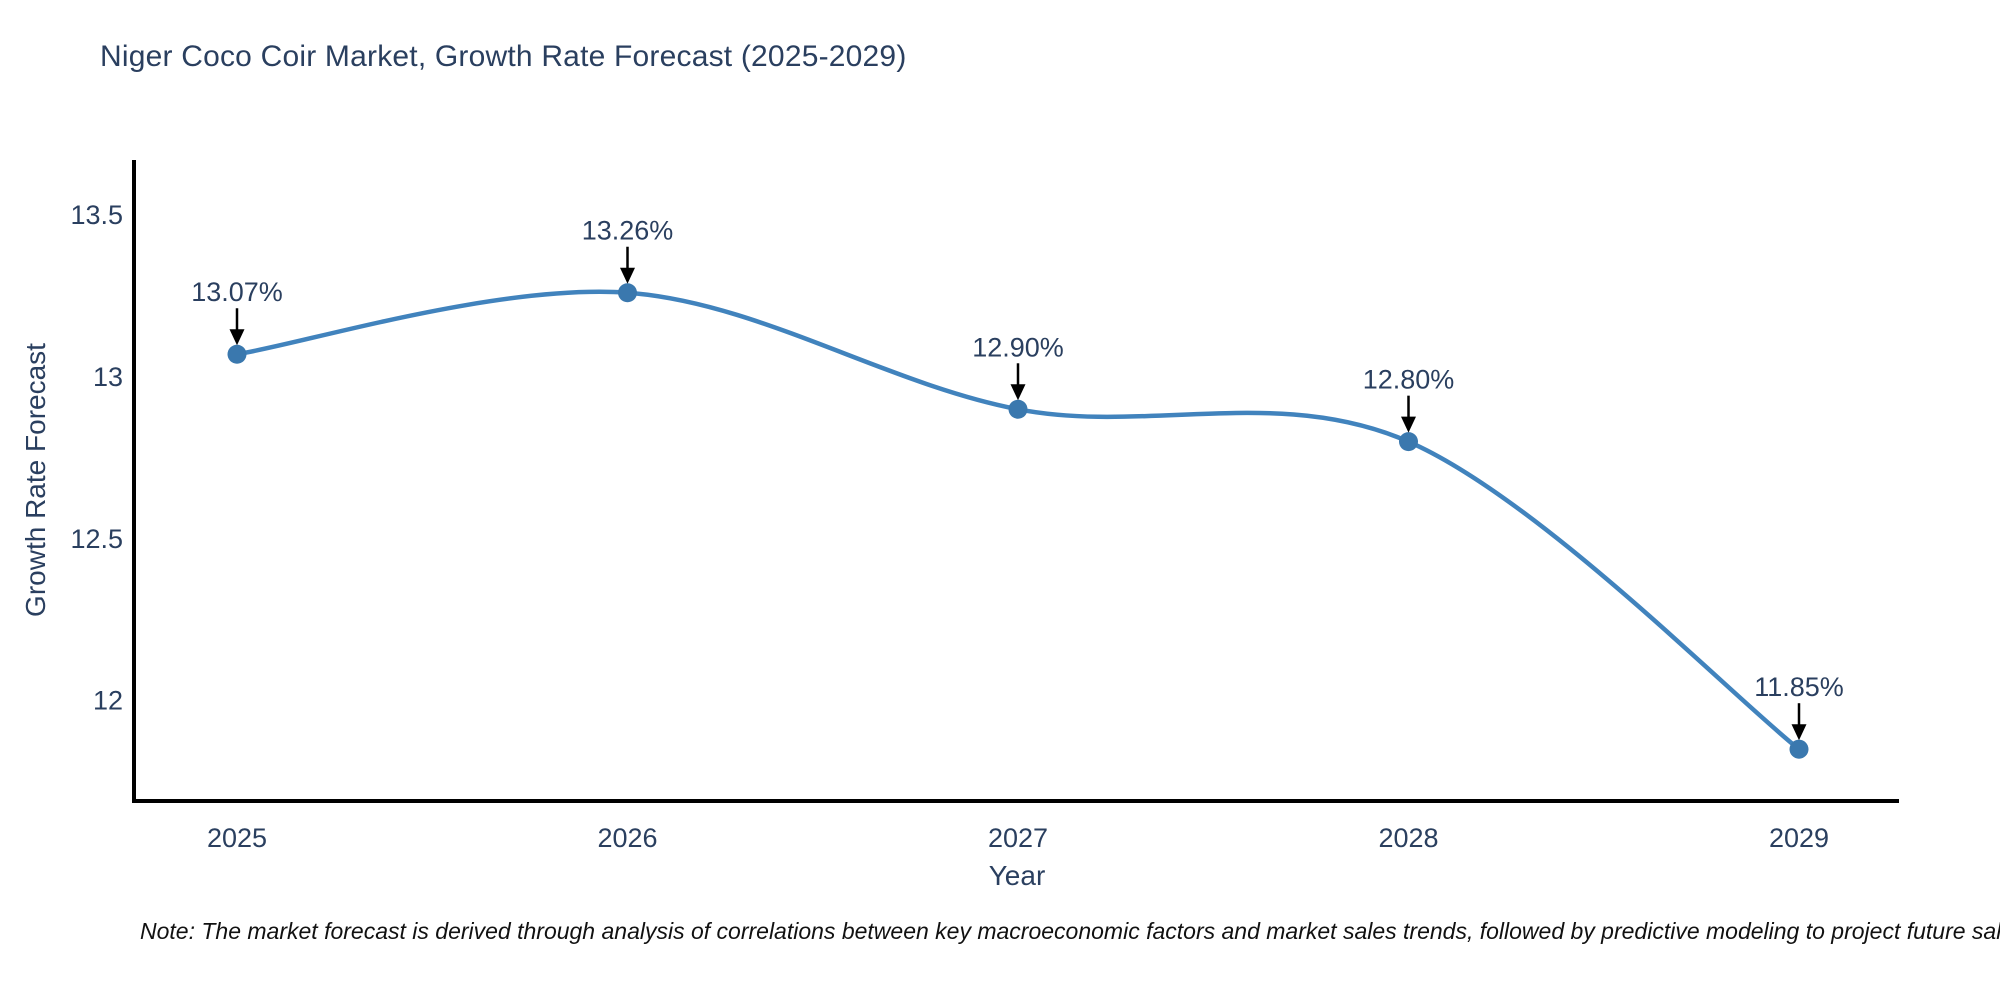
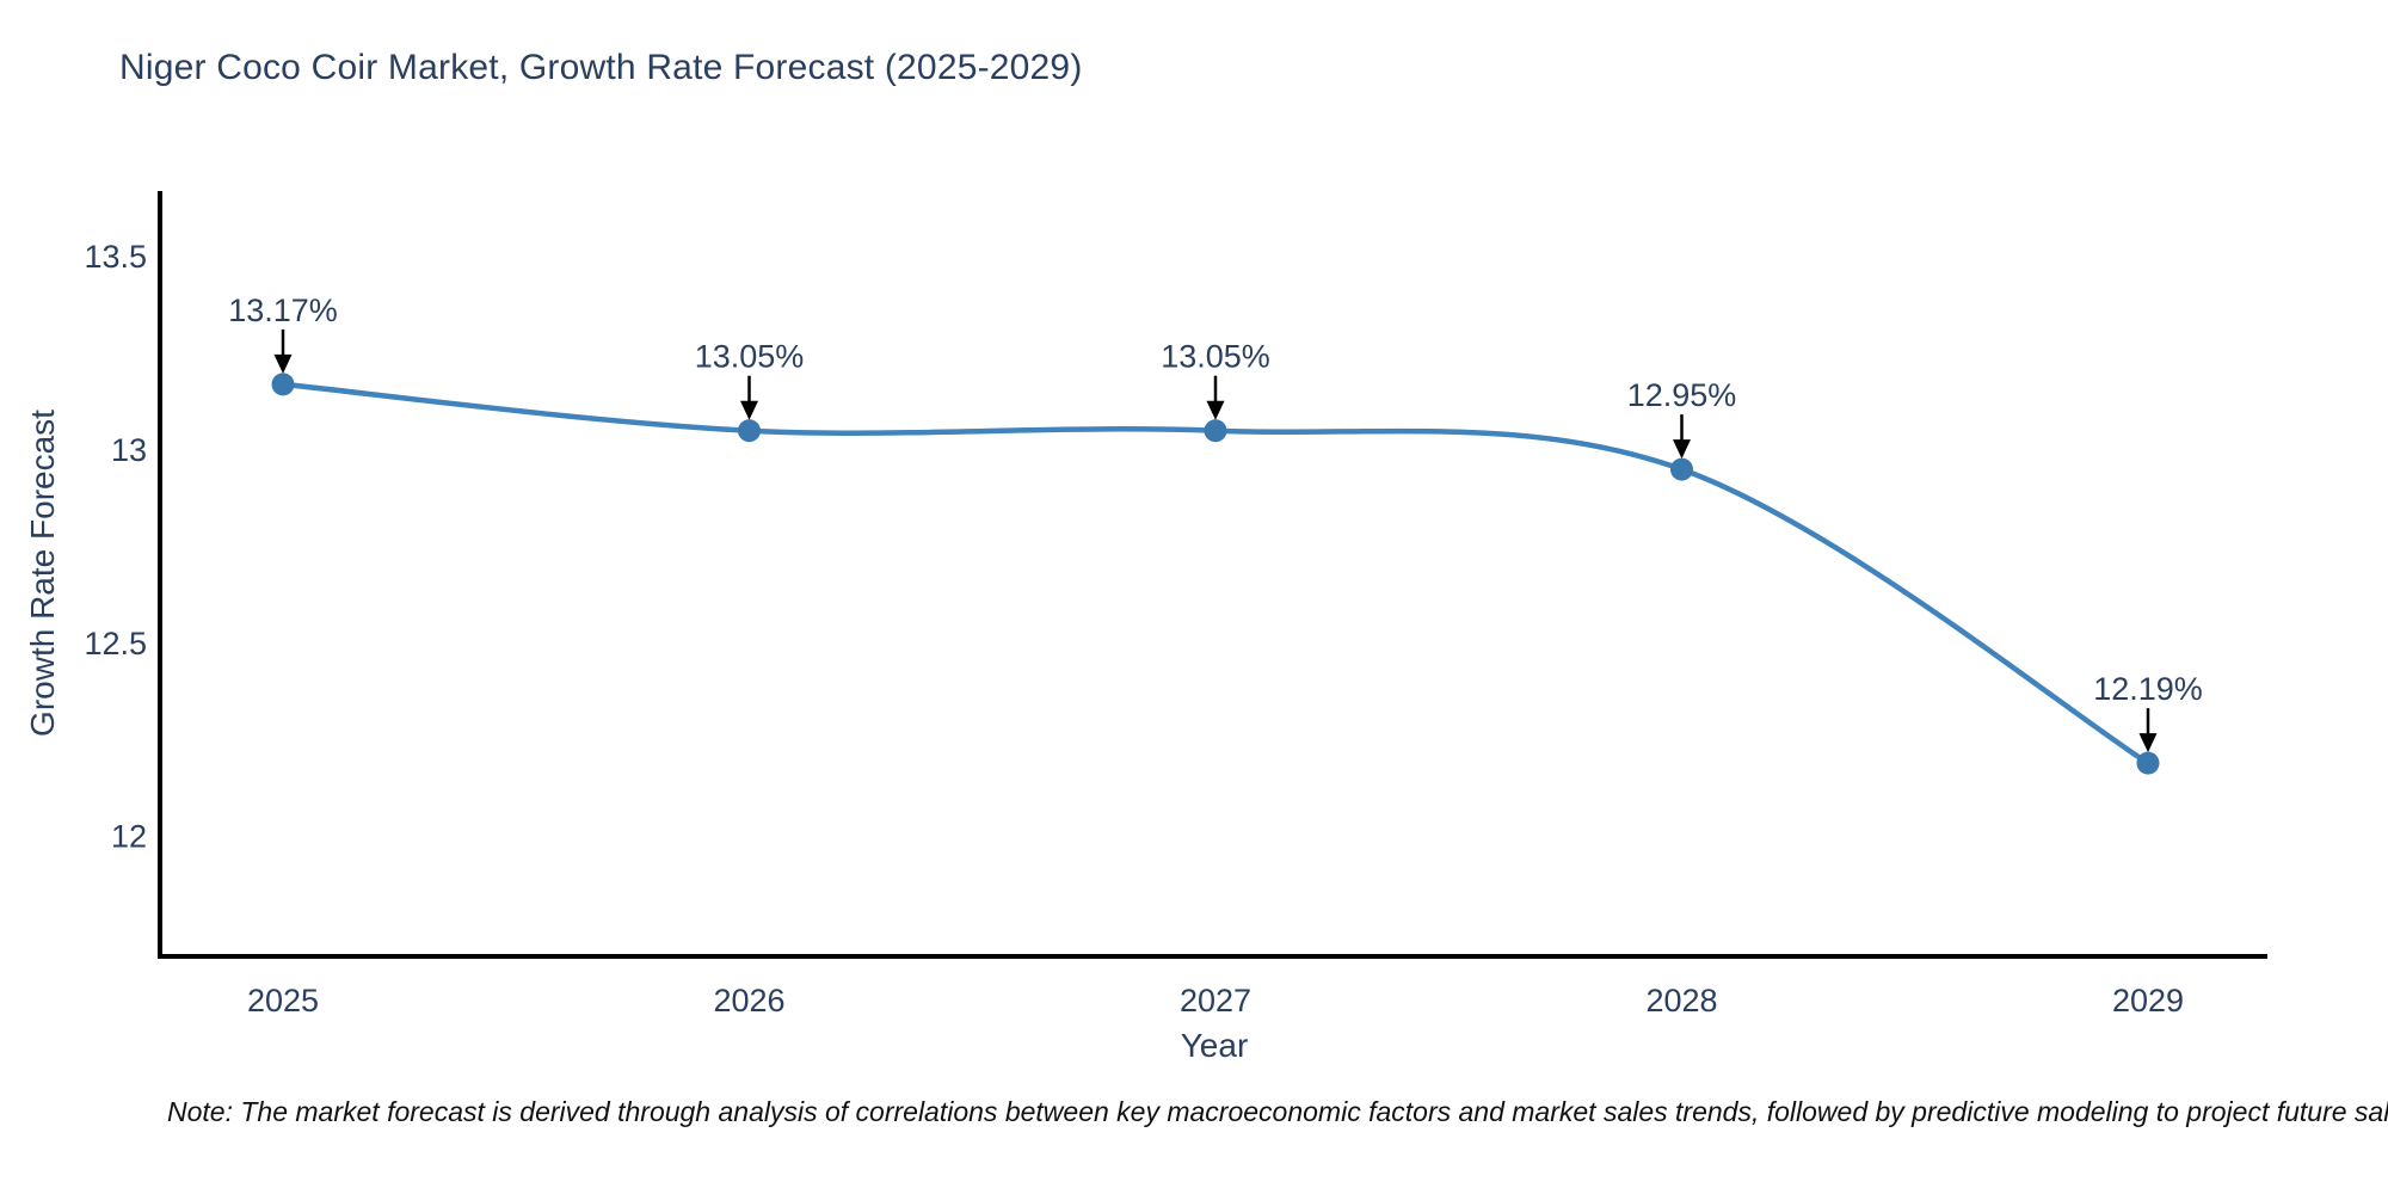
2025: 13.07% -> 13.17%
2026: 13.26% -> 13.05%
2027: 12.90% -> 13.05%
2028: 12.80% -> 12.95%
2029: 11.85% -> 12.19%
